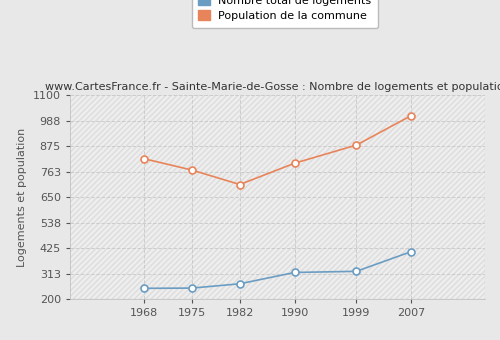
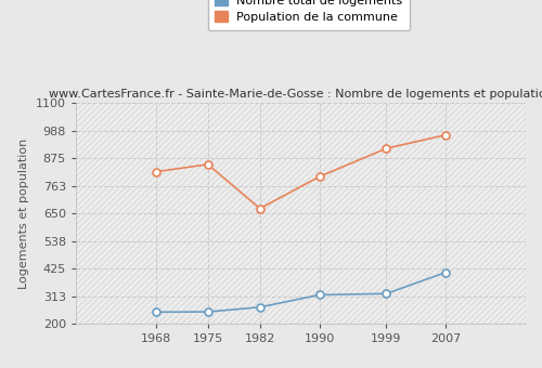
Population de la commune/1975: 770 -> 850
Population de la commune/1982: 706 -> 670
Population de la commune/1999: 880 -> 915
Population de la commune/2007: 1010 -> 970
